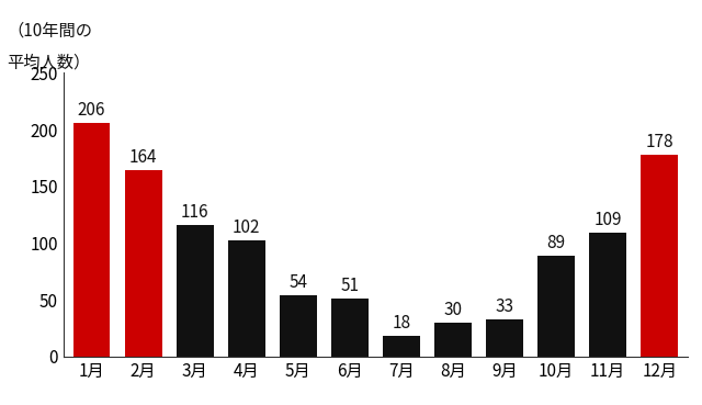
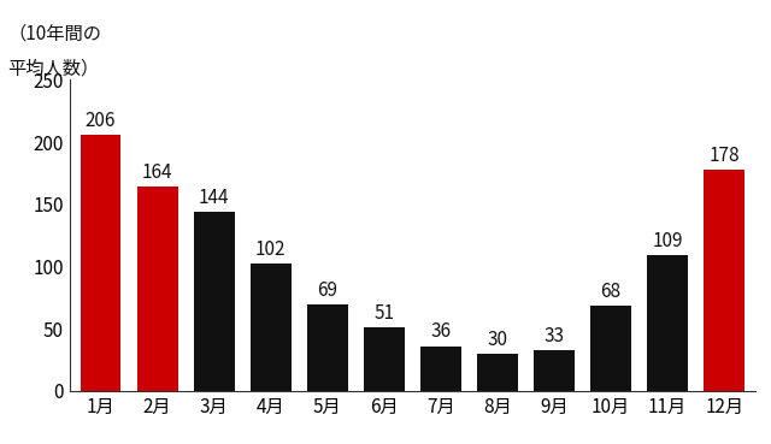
3月: 116 -> 144
5月: 54 -> 69
7月: 18 -> 36
10月: 89 -> 68
